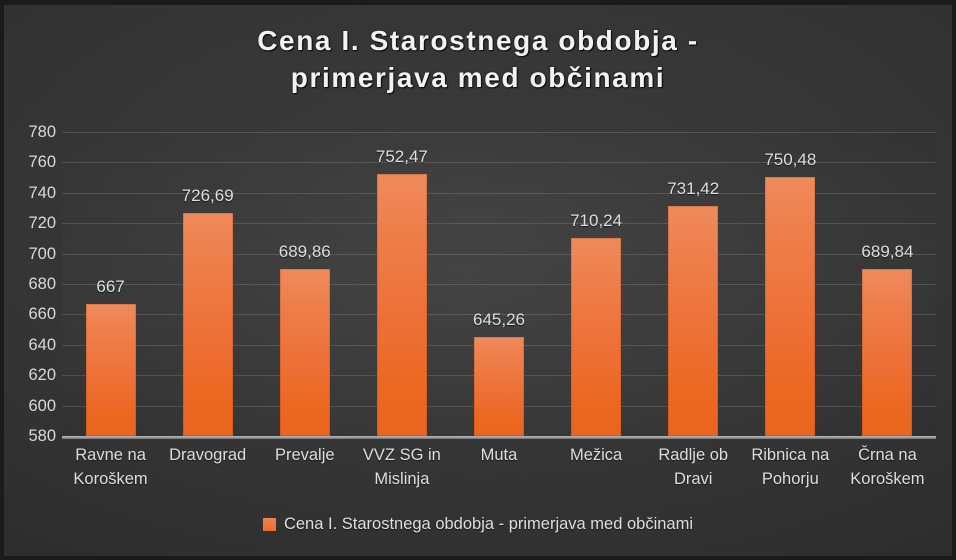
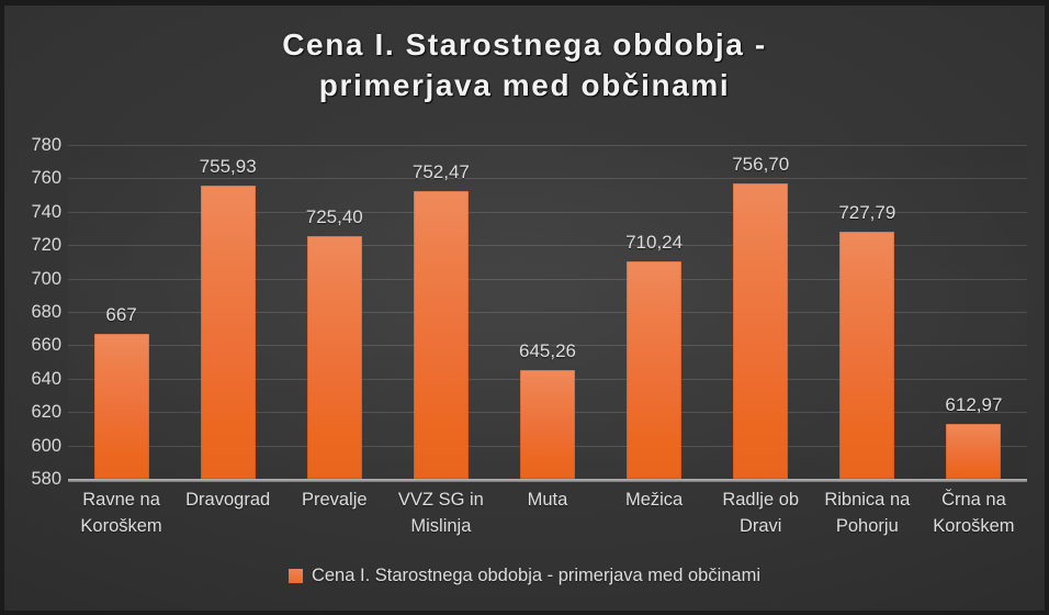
Dravograd: 726,69 -> 755,93
Prevalje: 689,86 -> 725,40
Radlje ob Dravi: 731,42 -> 756,70
Ribnica na Pohorju: 750,48 -> 727,79
Črna na Koroškem: 689,84 -> 612,97
